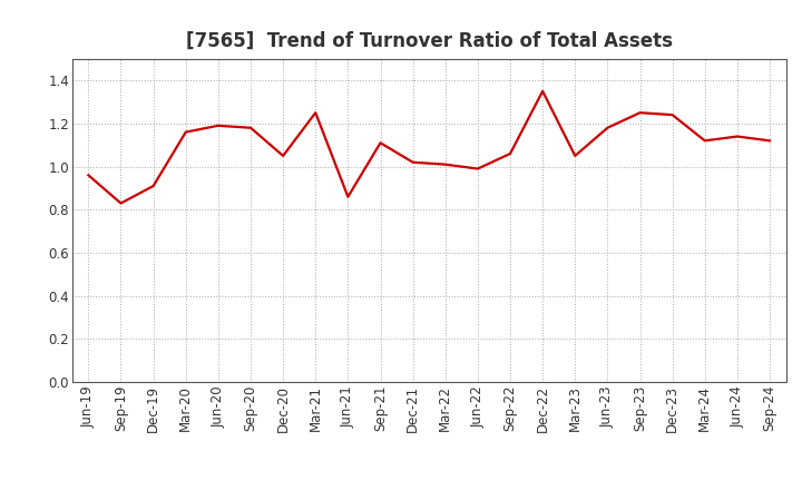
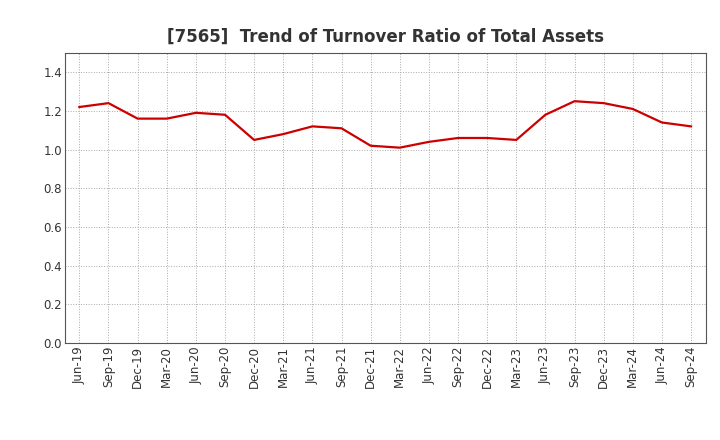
Jun-19: 0.96 -> 1.22
Sep-19: 0.83 -> 1.24
Dec-19: 0.91 -> 1.16
Mar-21: 1.25 -> 1.08
Jun-21: 0.86 -> 1.12
Jun-22: 0.99 -> 1.04
Dec-22: 1.35 -> 1.06
Mar-24: 1.12 -> 1.21
